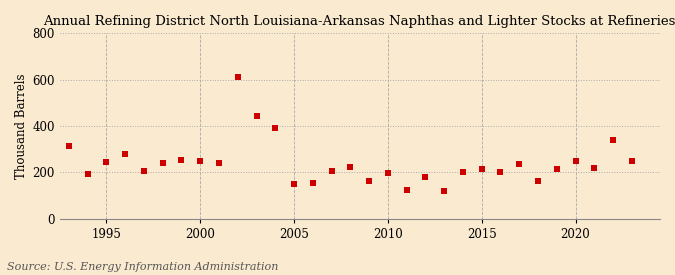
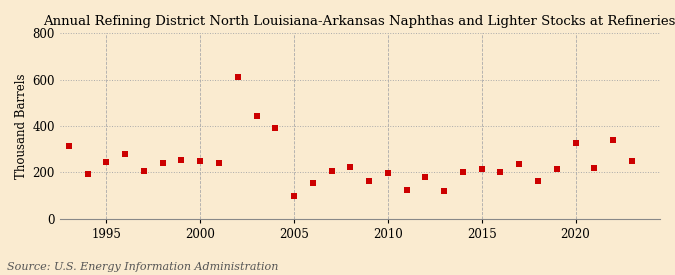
2005: 150 -> 100
2020: 250 -> 327
